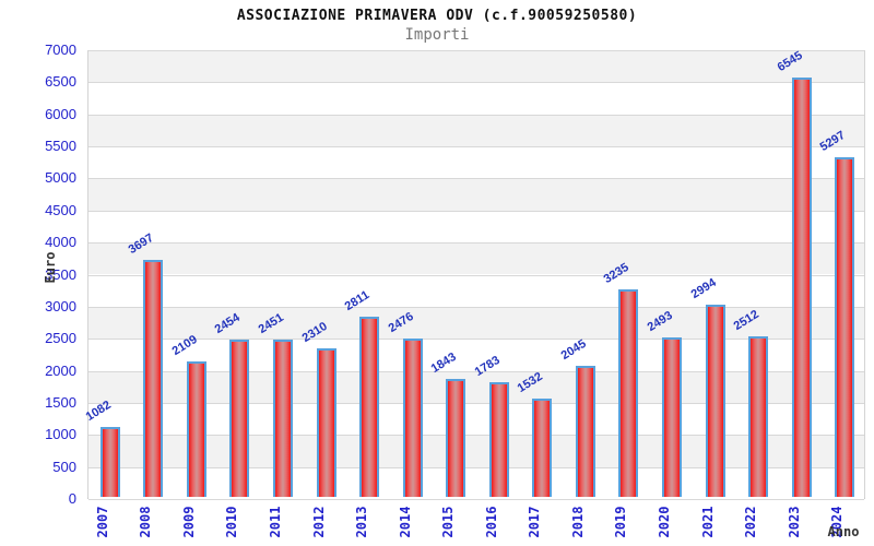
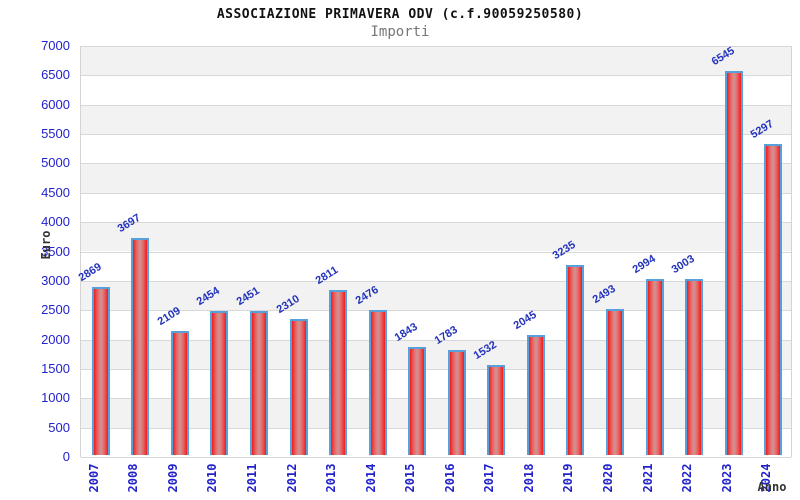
2007: 1082 -> 2869
2022: 2512 -> 3003
